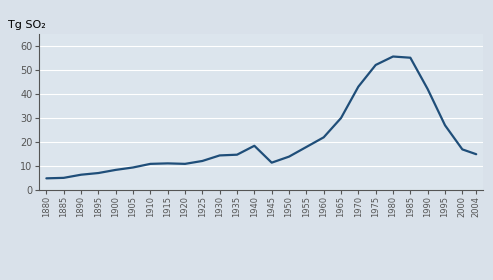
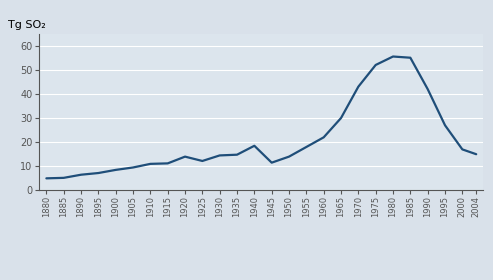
1920: 11.0 -> 14.0
